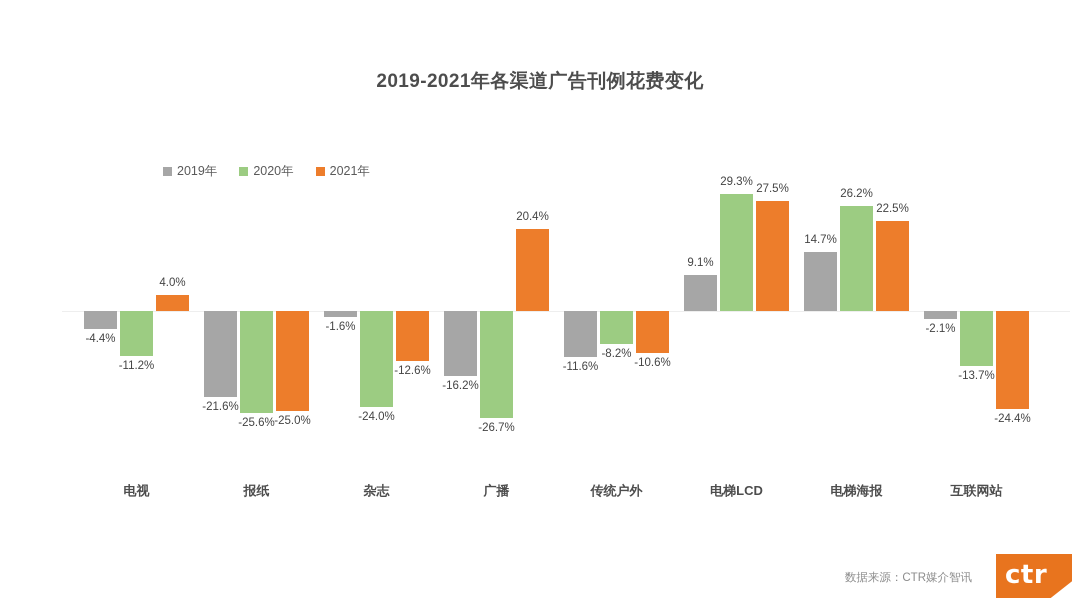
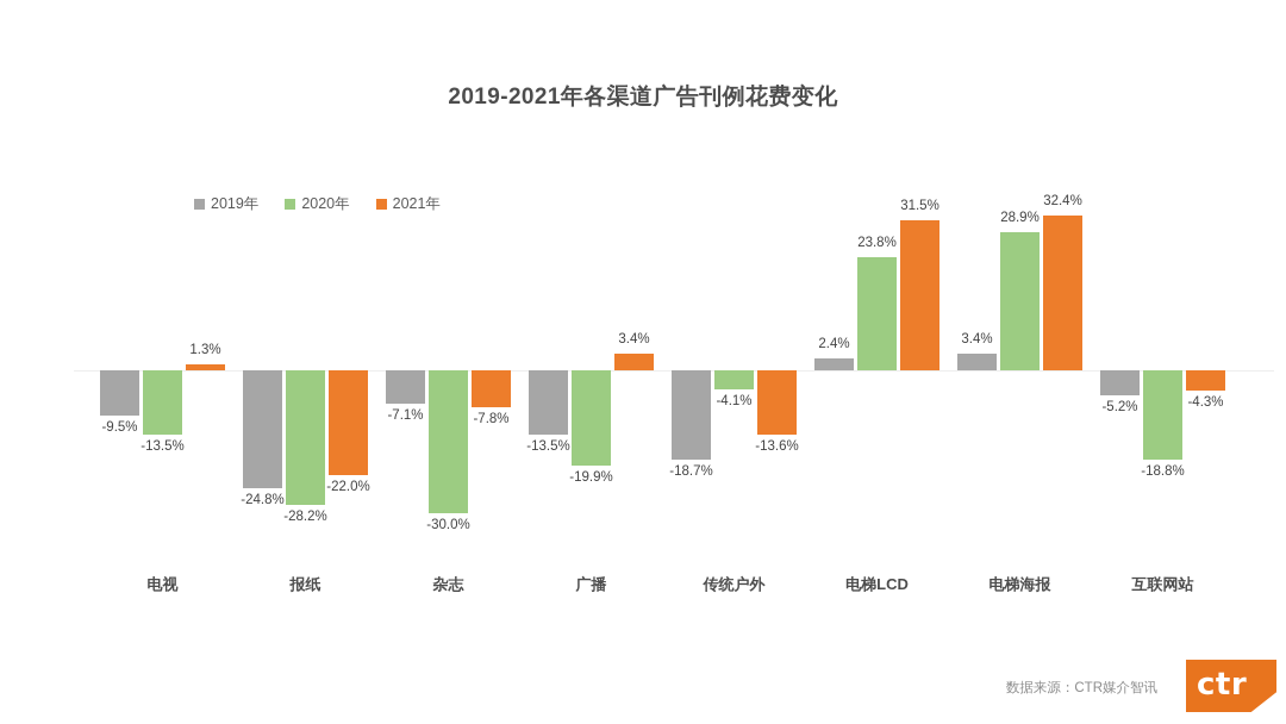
2019年/电视: -4.4% -> -9.5%
2020年/电视: -11.2% -> -13.5%
2021年/电视: 4.0% -> 1.3%
2019年/报纸: -21.6% -> -24.8%
2020年/报纸: -25.6% -> -28.2%
2021年/报纸: -25.0% -> -22.0%
2019年/杂志: -1.6% -> -7.1%
2020年/杂志: -24.0% -> -30.0%
2021年/杂志: -12.6% -> -7.8%
2019年/广播: -16.2% -> -13.5%
2020年/广播: -26.7% -> -19.9%
2021年/广播: 20.4% -> 3.4%
2019年/传统户外: -11.6% -> -18.7%
2020年/传统户外: -8.2% -> -4.1%
2021年/传统户外: -10.6% -> -13.6%
2019年/电梯LCD: 9.1% -> 2.4%
2020年/电梯LCD: 29.3% -> 23.8%
2021年/电梯LCD: 27.5% -> 31.5%
2019年/电梯海报: 14.7% -> 3.4%
2020年/电梯海报: 26.2% -> 28.9%
2021年/电梯海报: 22.5% -> 32.4%
2019年/互联网站: -2.1% -> -5.2%
2020年/互联网站: -13.7% -> -18.8%
2021年/互联网站: -24.4% -> -4.3%
